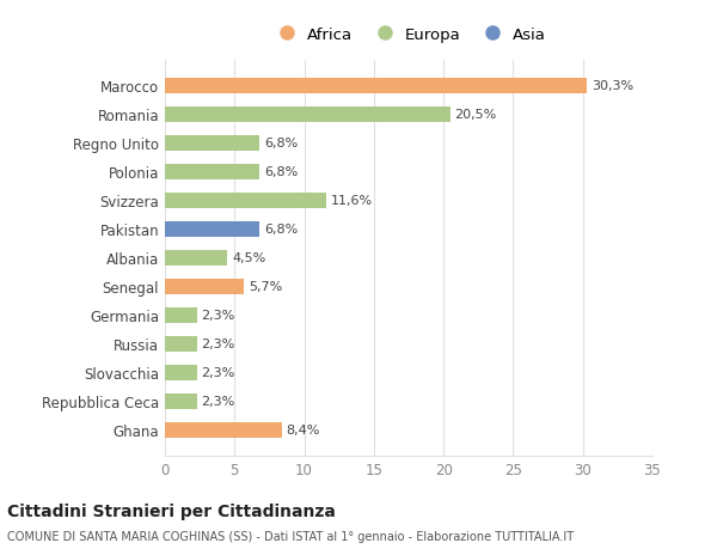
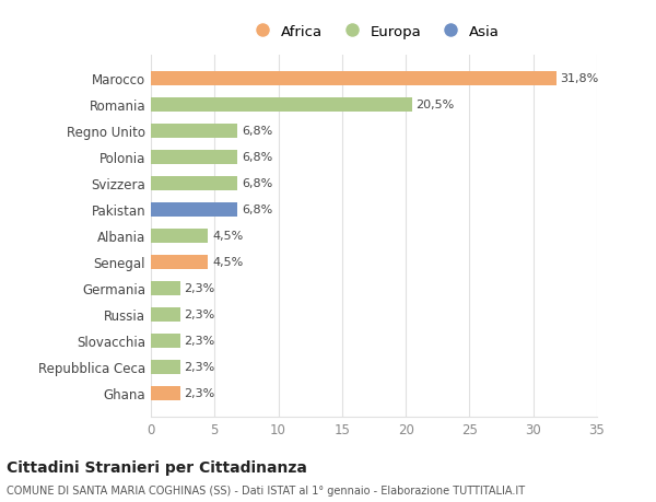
Marocco: 30,3% -> 31,8%
Svizzera: 11,6% -> 6,8%
Senegal: 5,7% -> 4,5%
Ghana: 8,4% -> 2,3%
